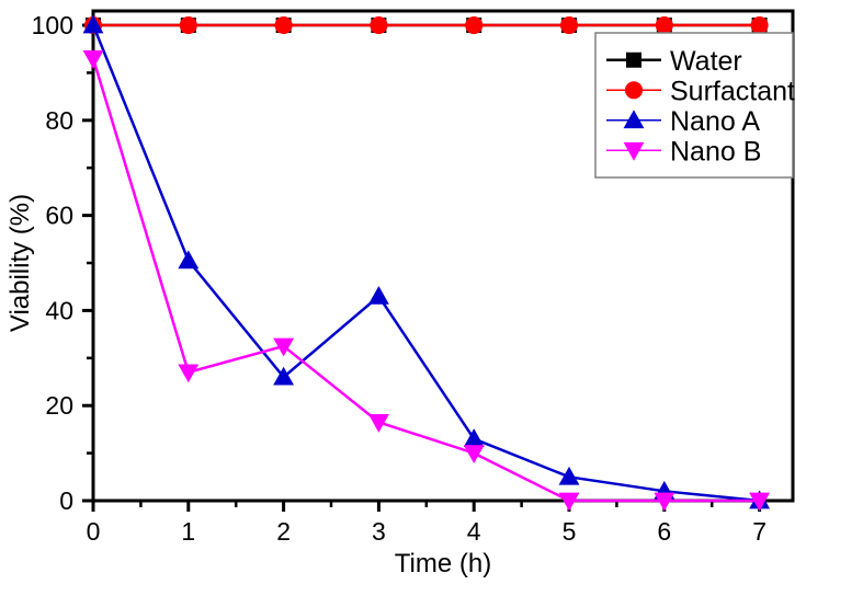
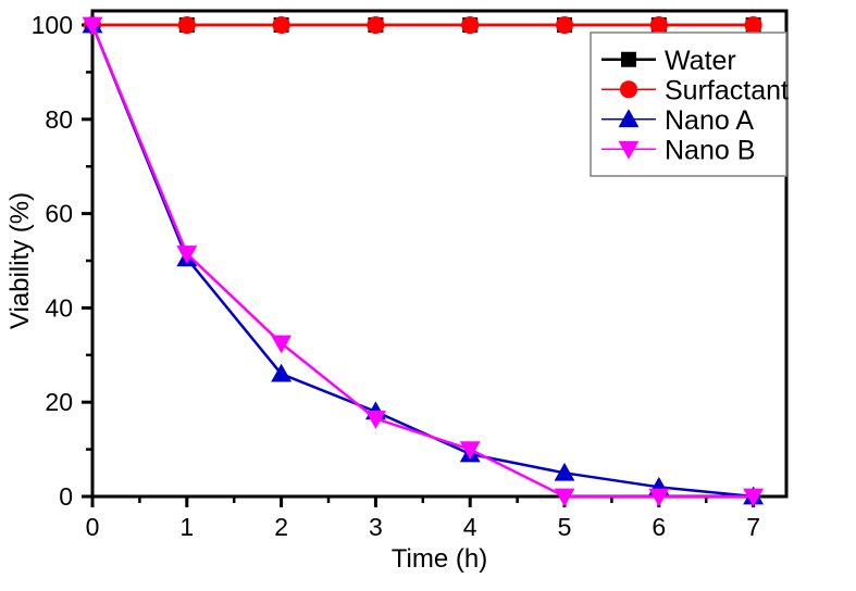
Nano B/0: 93 -> 100
Nano B/1: 27 -> 52
Nano A/3: 43 -> 18
Nano A/4: 13 -> 9
